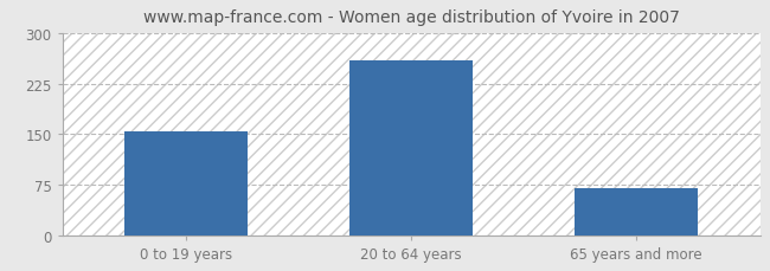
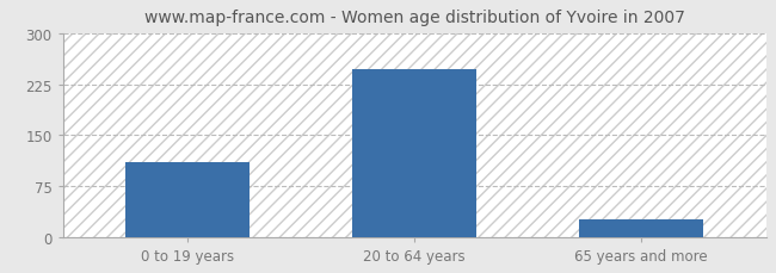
0 to 19 years: 154 -> 110
20 to 64 years: 260 -> 247
65 years and more: 70 -> 25
